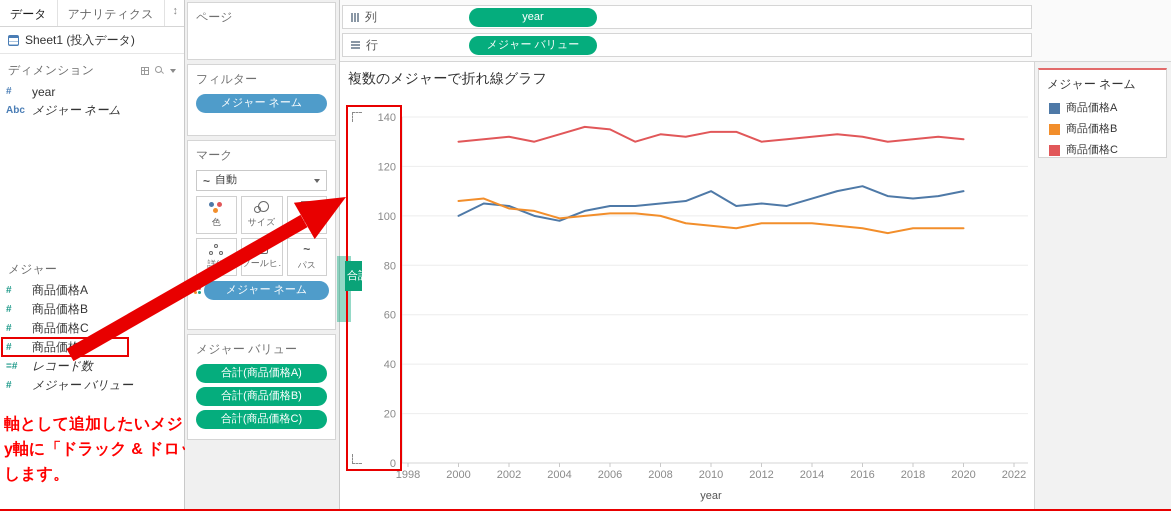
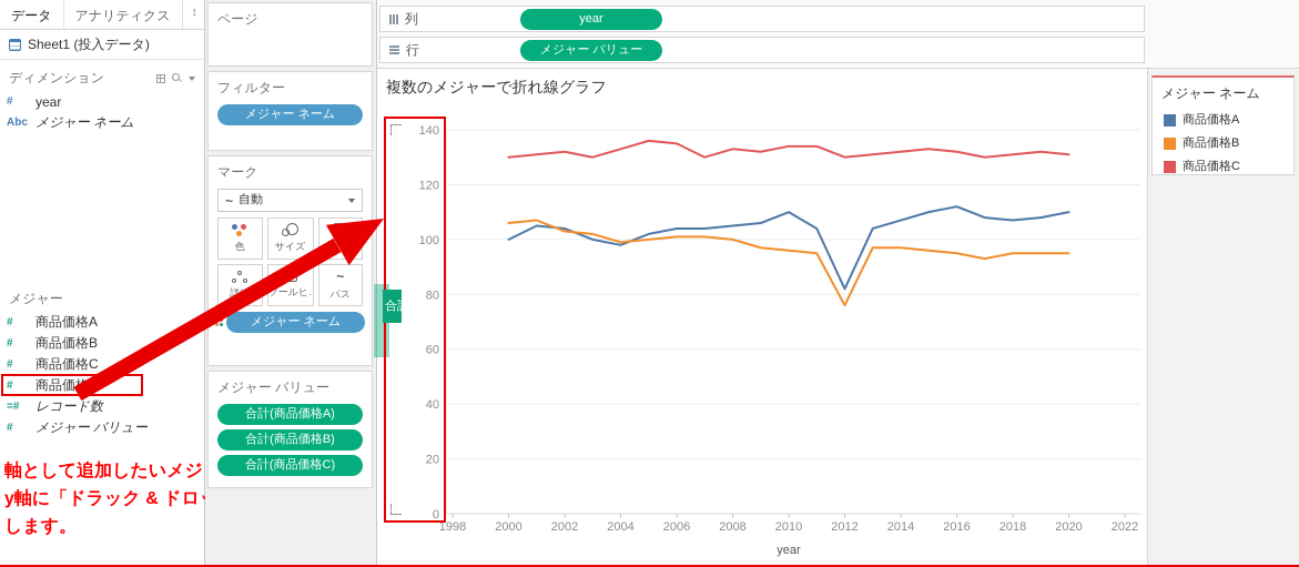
商品価格A/2012: 105 -> 82
商品価格B/2012: 97 -> 76
